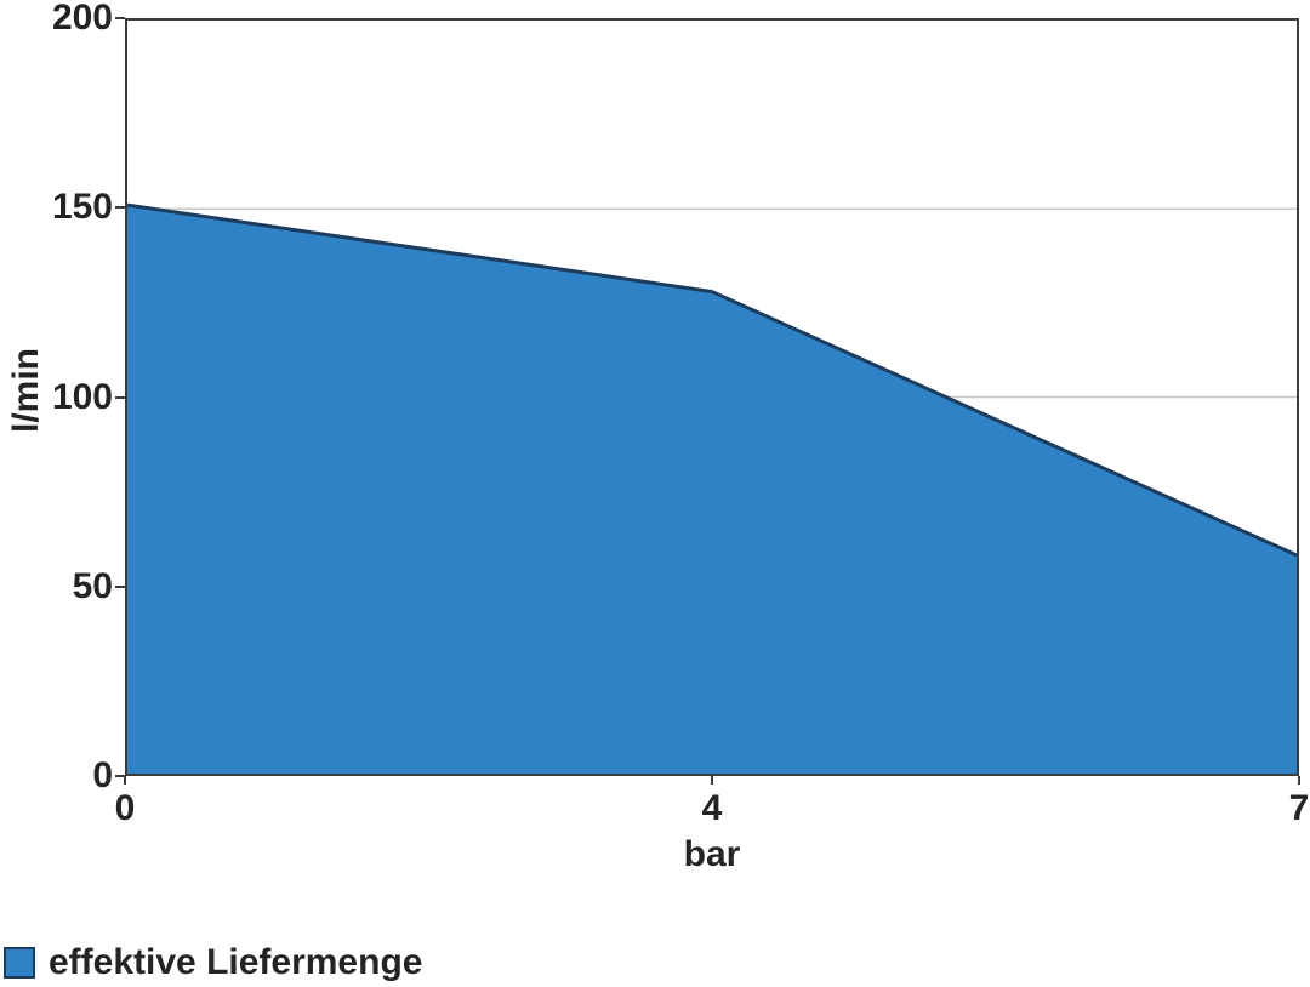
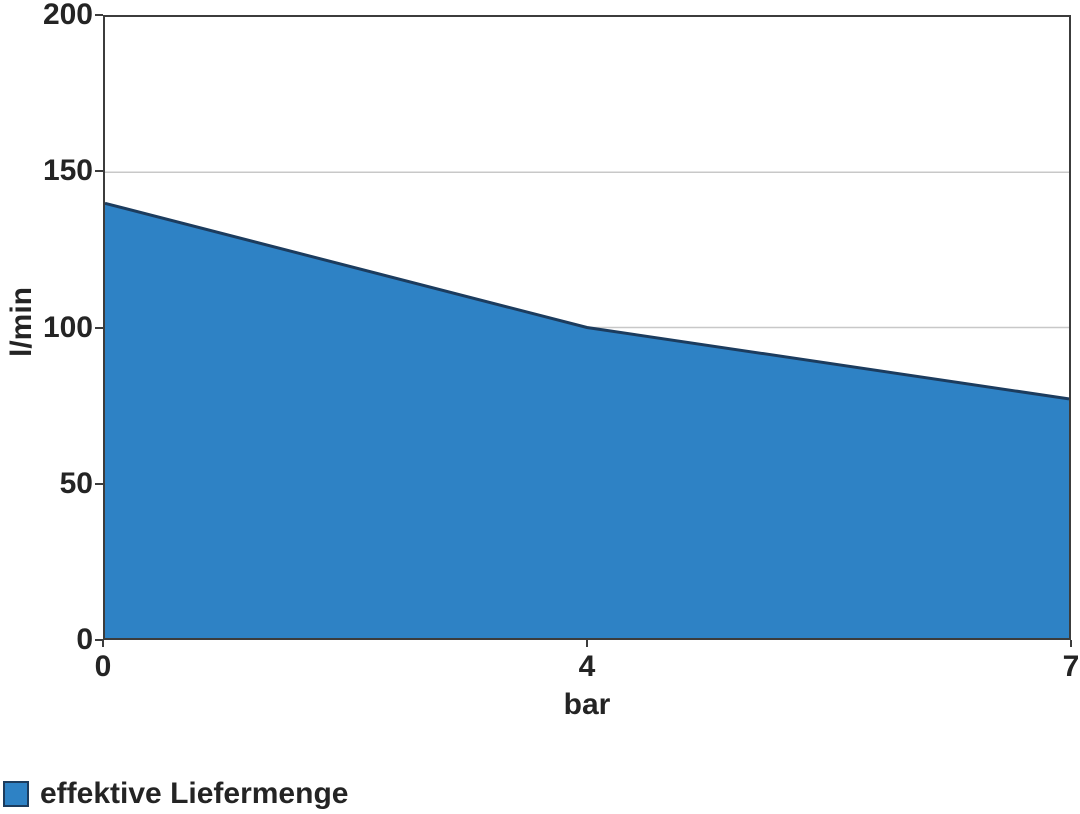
0: 151 -> 140
4: 128 -> 100
7: 58 -> 77
